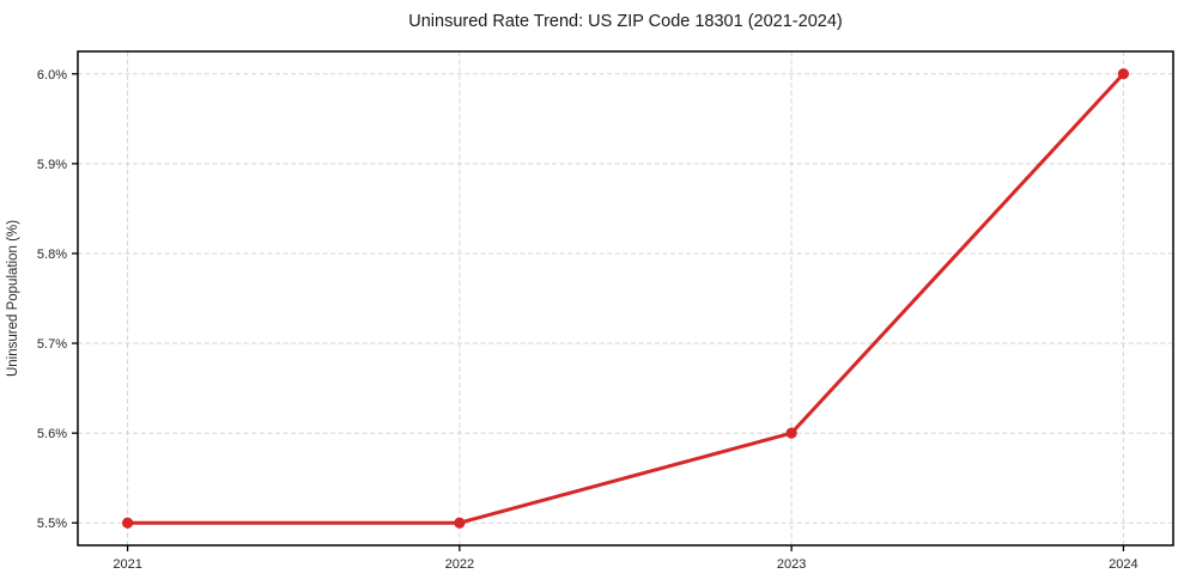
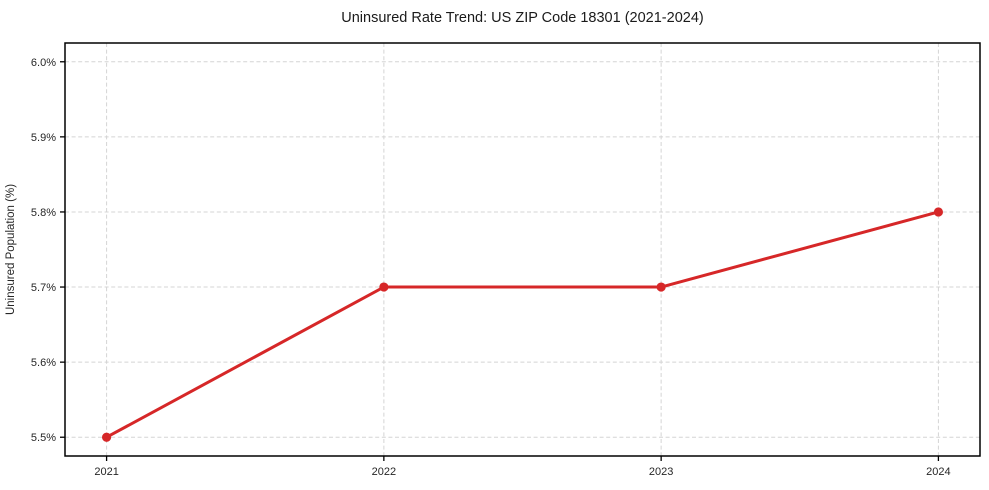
2022: 5.5% -> 5.7%
2023: 5.6% -> 5.7%
2024: 6.0% -> 5.8%
